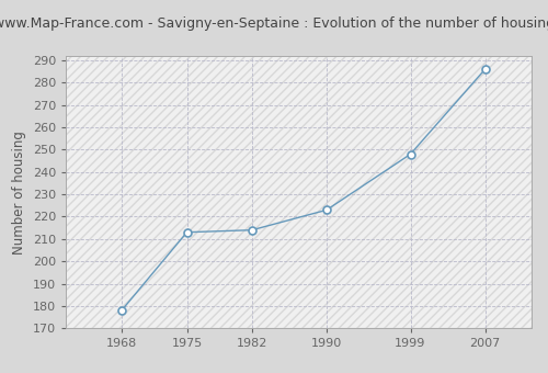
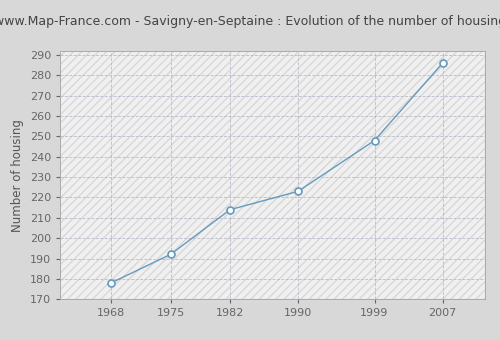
1975: 213 -> 192
